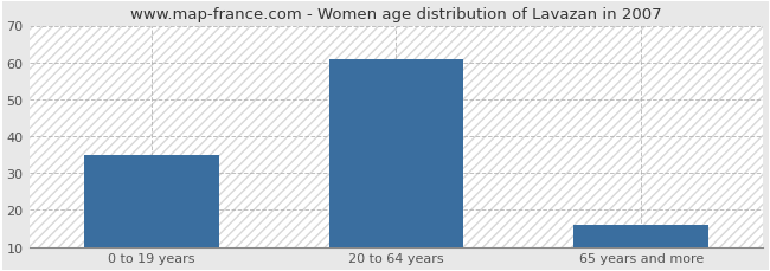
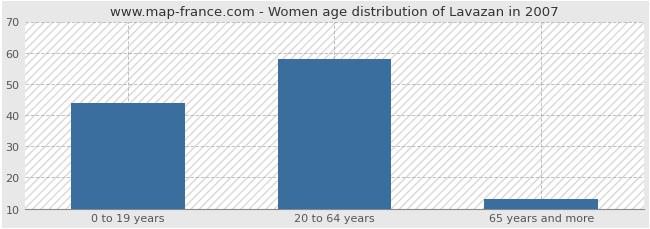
0 to 19 years: 35 -> 44
20 to 64 years: 61 -> 58
65 years and more: 16 -> 13
